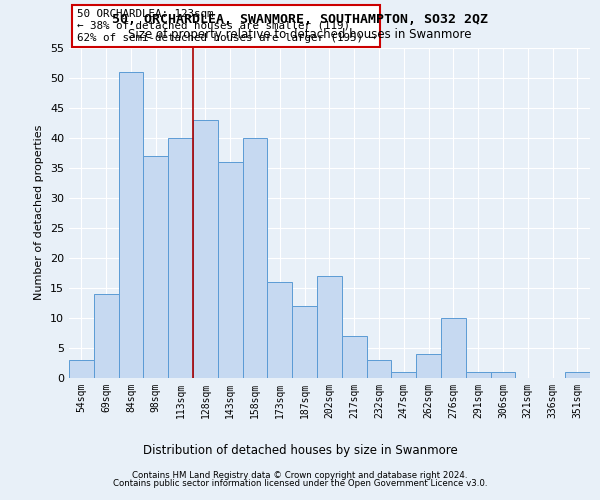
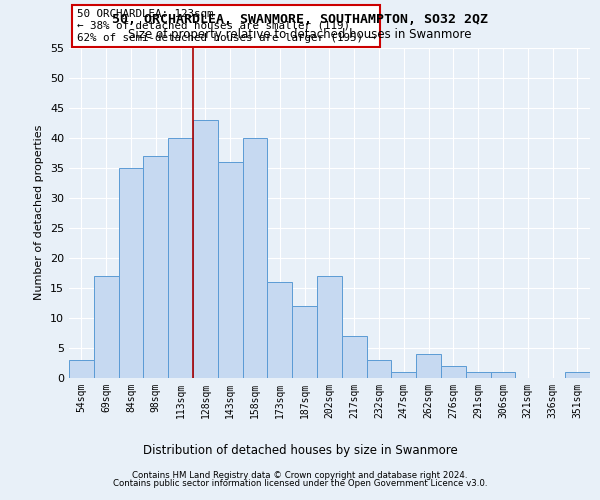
69sqm: 14 -> 17
84sqm: 51 -> 35
276sqm: 10 -> 2
